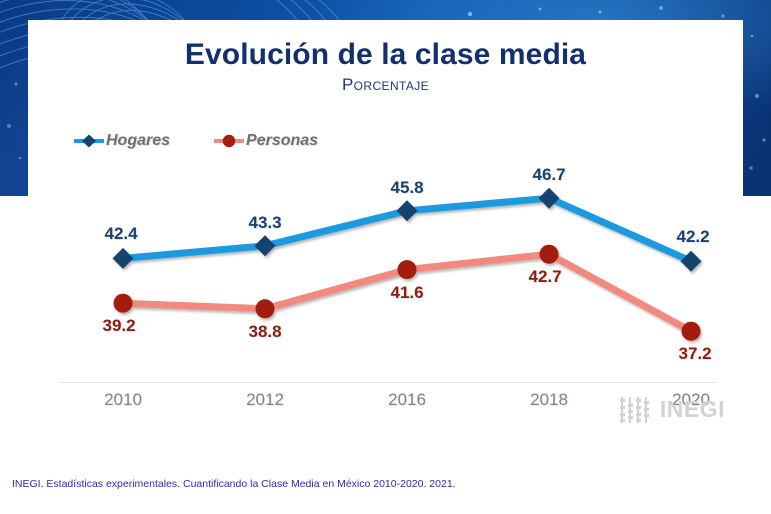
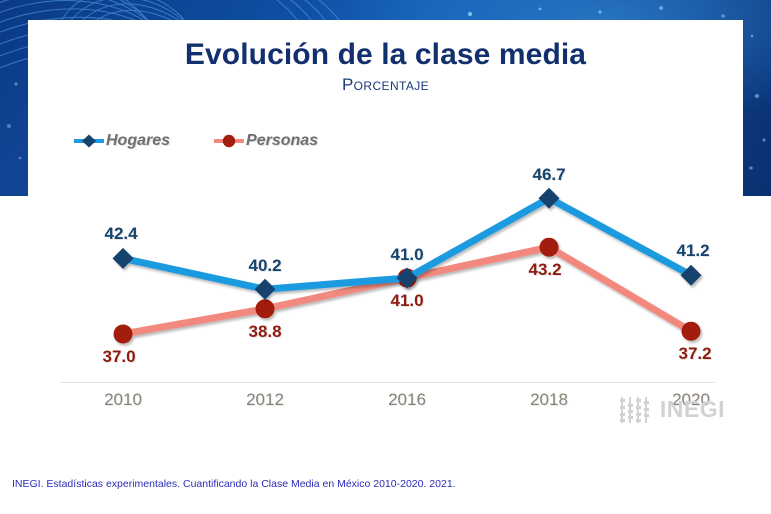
Personas/2010: 39.2 -> 37.0
Hogares/2012: 43.3 -> 40.2
Hogares/2016: 45.8 -> 41.0
Personas/2016: 41.6 -> 41.0
Personas/2018: 42.7 -> 43.2
Hogares/2020: 42.2 -> 41.2
